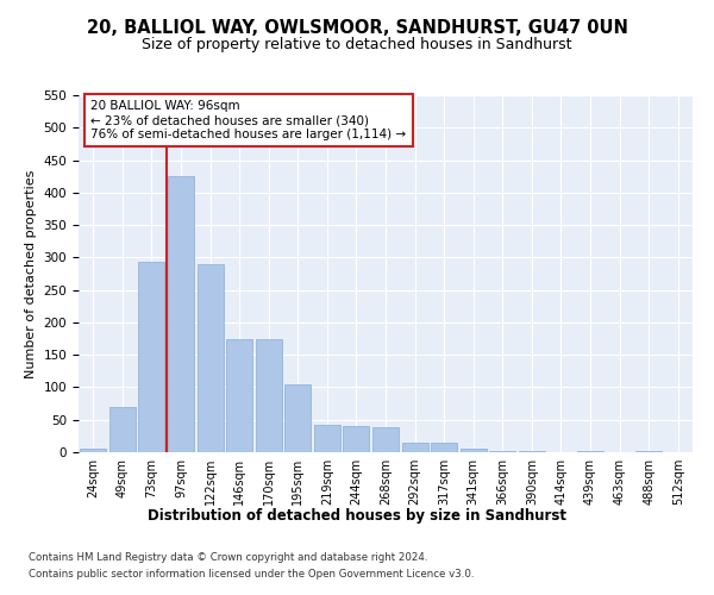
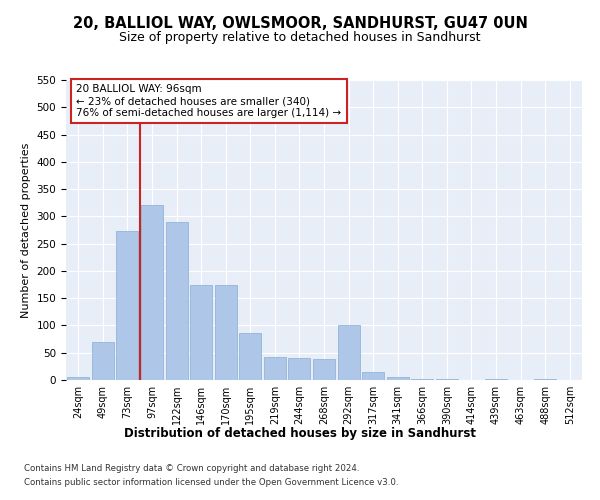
73sqm: 293 -> 274
97sqm: 425 -> 320
195sqm: 105 -> 86
292sqm: 15 -> 100
